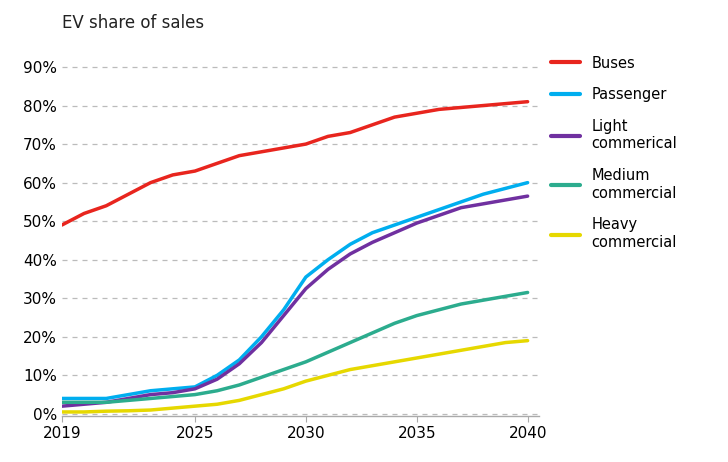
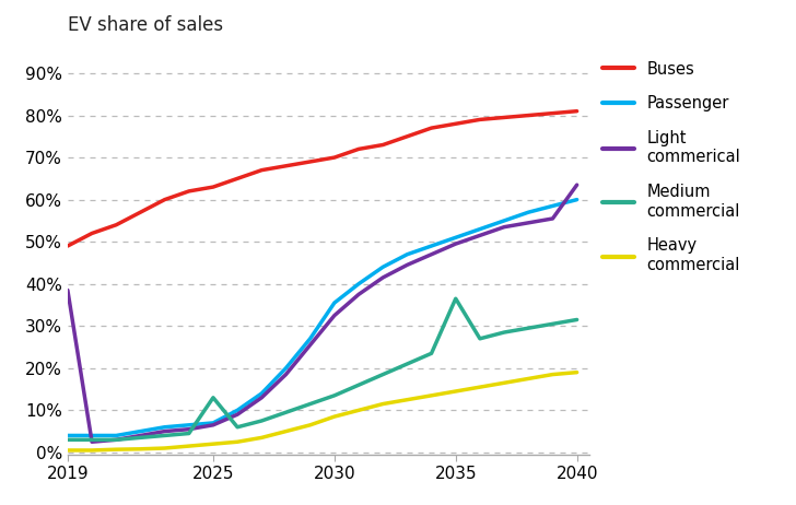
Light commerical/2019: 2.0% -> 38.5%
Medium commercial/2025: 5.0% -> 13.0%
Medium commercial/2035: 25.5% -> 36.5%
Light commerical/2040: 56.5% -> 63.5%
